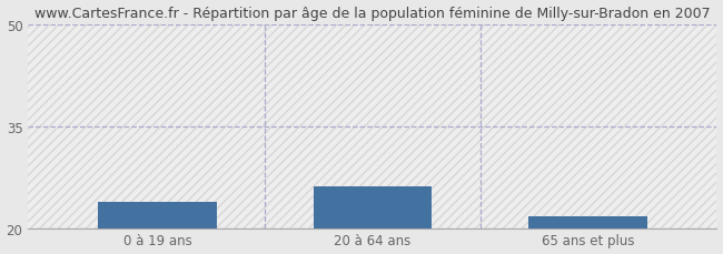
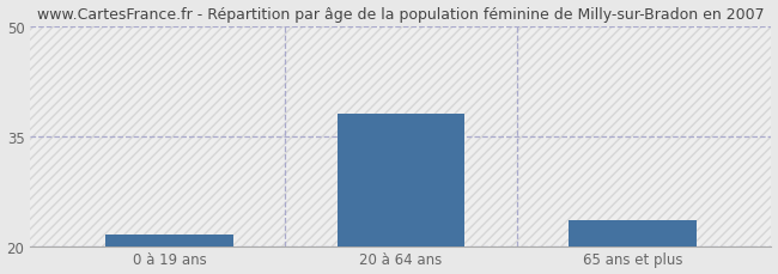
0 à 19 ans: 23.8 -> 21.5
20 à 64 ans: 26.2 -> 38.0
65 ans et plus: 21.8 -> 23.5
